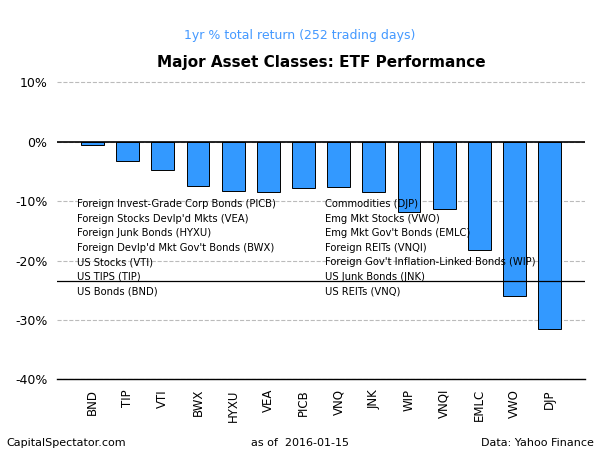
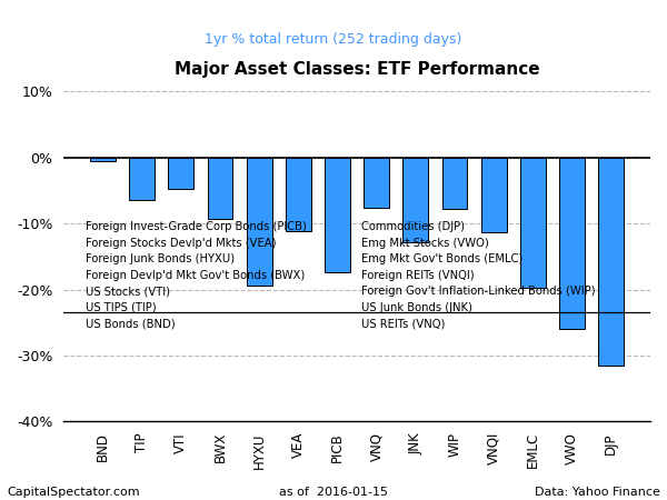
TIP: -3.2% -> -6.4%
BWX: -7.5% -> -9.4%
HYXU: -8.3% -> -19.4%
VEA: -8.5% -> -11.2%
PICB: -7.8% -> -17.4%
JNK: -8.5% -> -12.8%
WIP: -11.8% -> -7.8%
EMLC: -18.2% -> -19.8%
